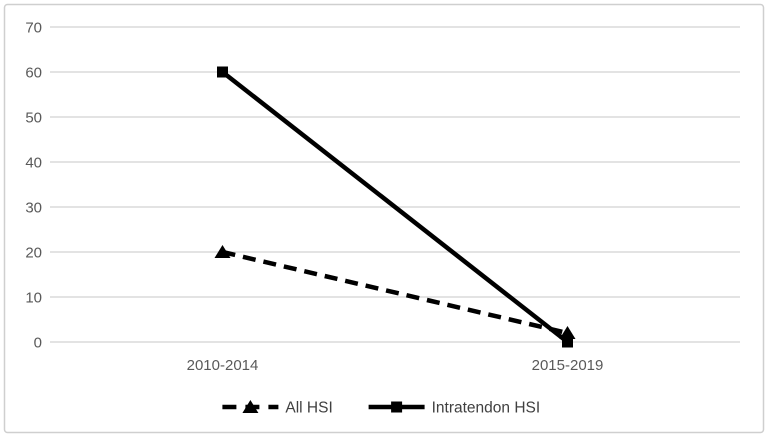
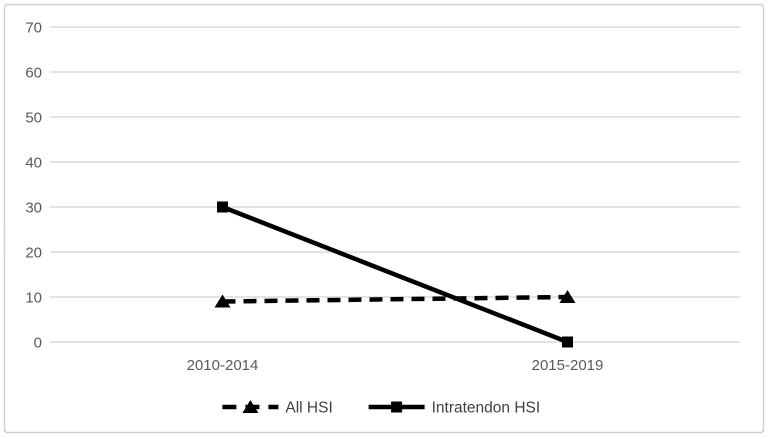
All HSI/2010-2014: 20 -> 9
Intratendon HSI/2010-2014: 60 -> 30
All HSI/2015-2019: 2 -> 10
